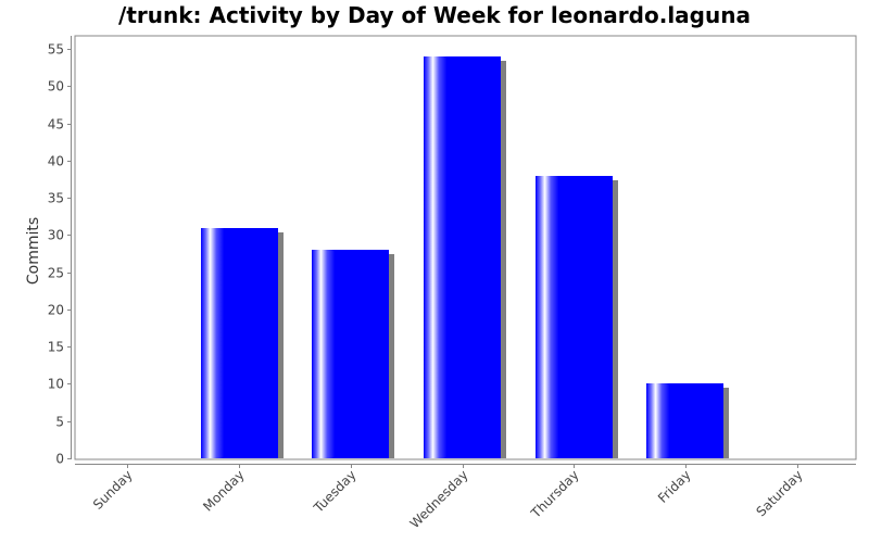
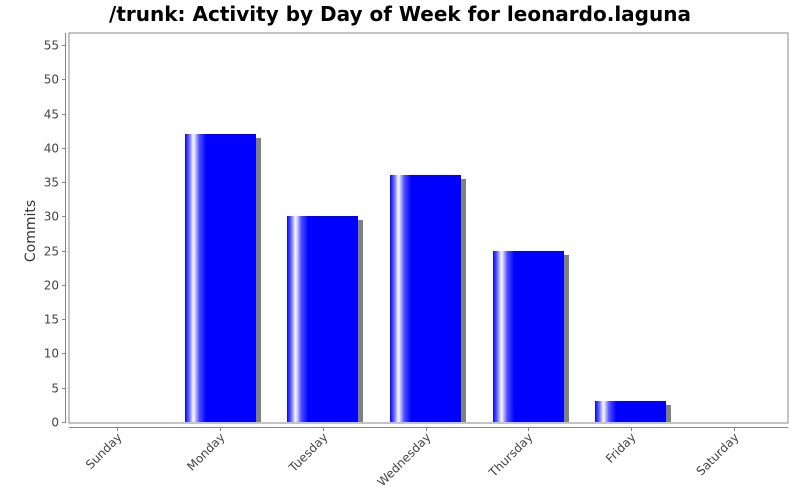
Monday: 31 -> 42
Tuesday: 28 -> 30
Wednesday: 54 -> 36
Thursday: 38 -> 25
Friday: 10 -> 3
